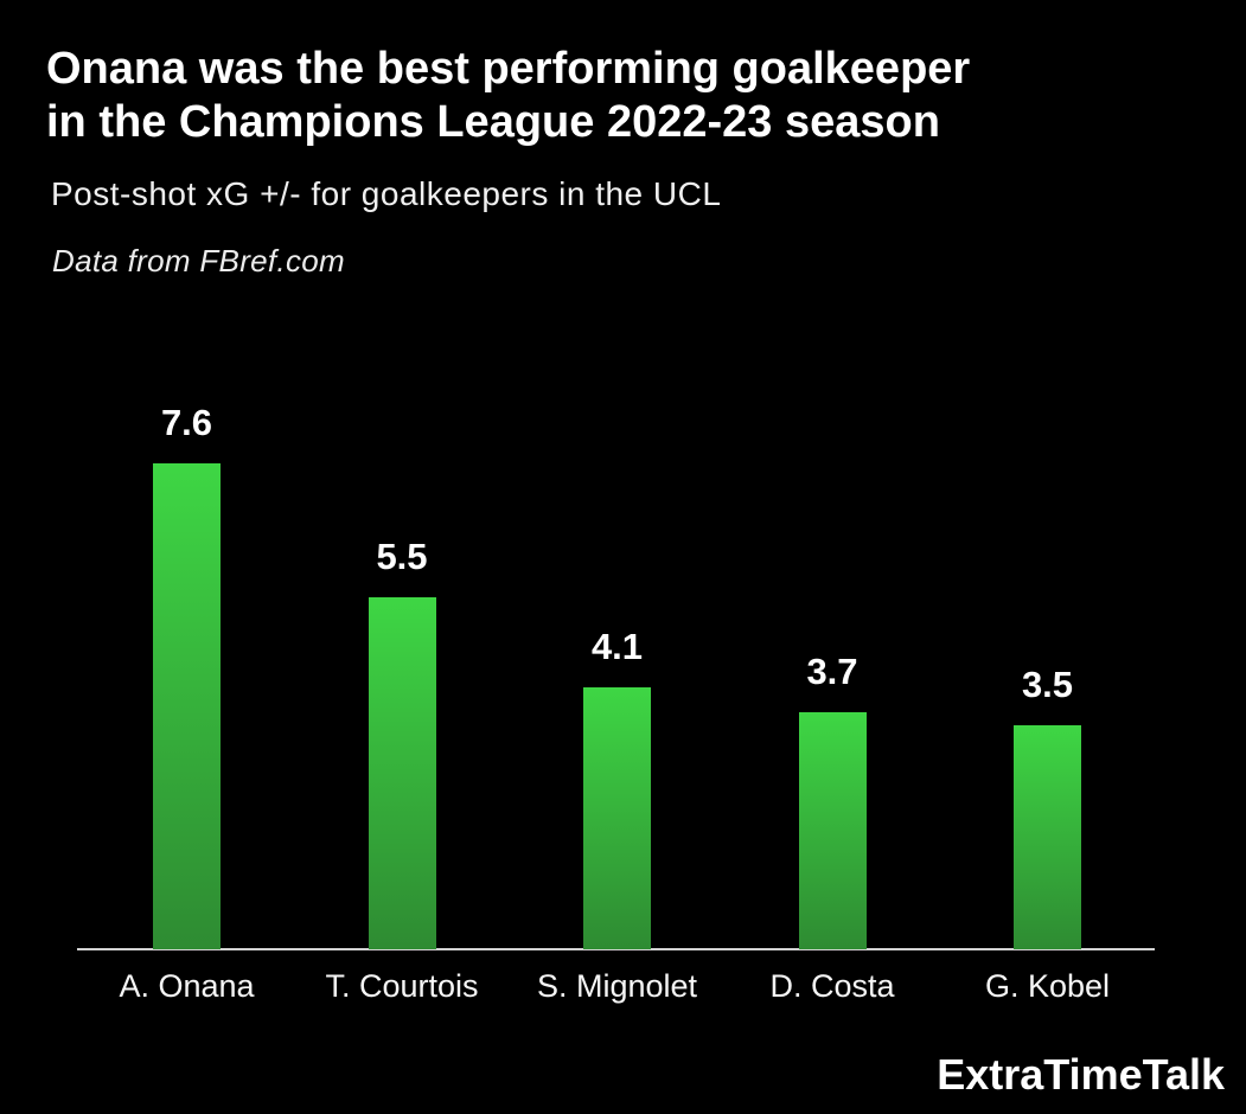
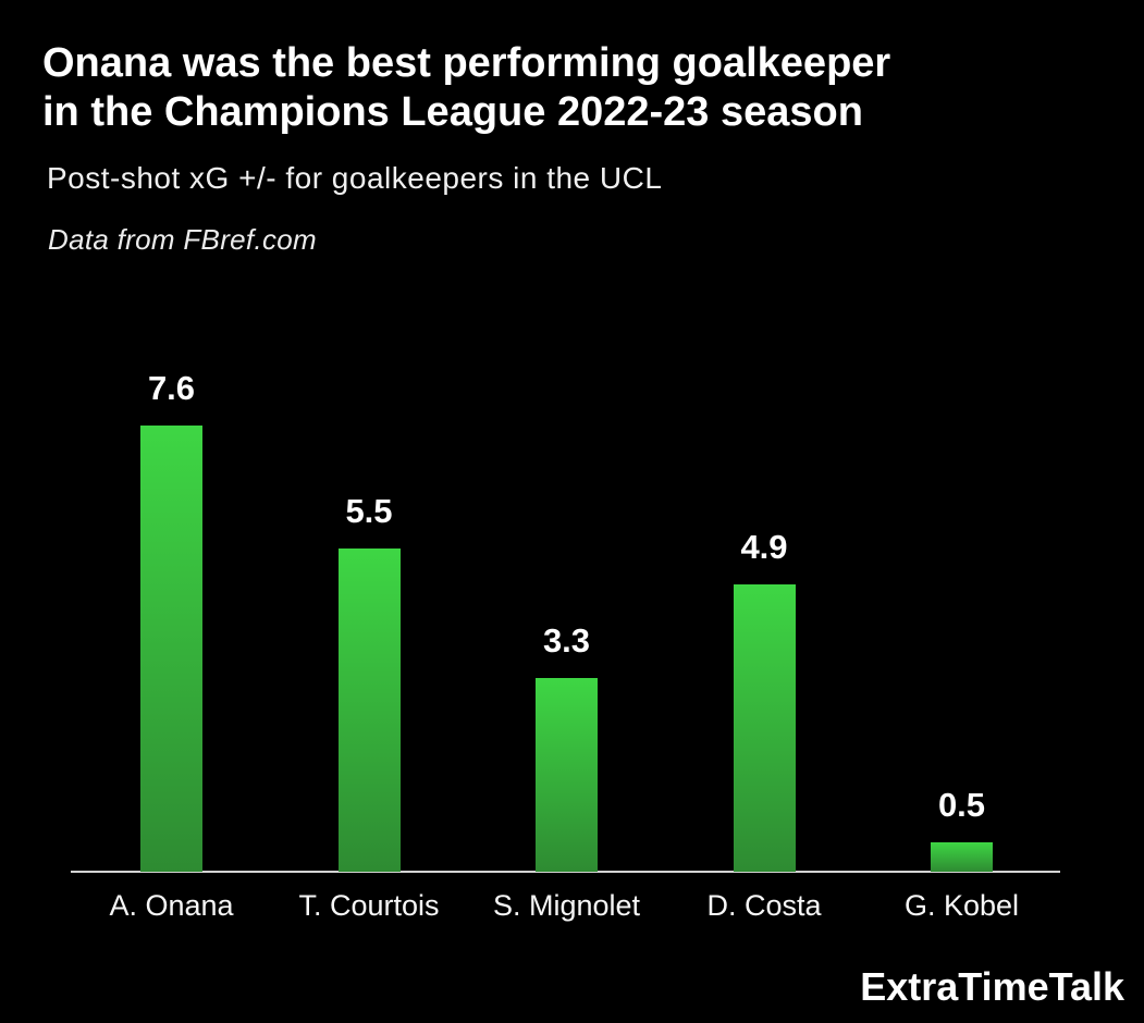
S. Mignolet: 4.1 -> 3.3
D. Costa: 3.7 -> 4.9
G. Kobel: 3.5 -> 0.5
